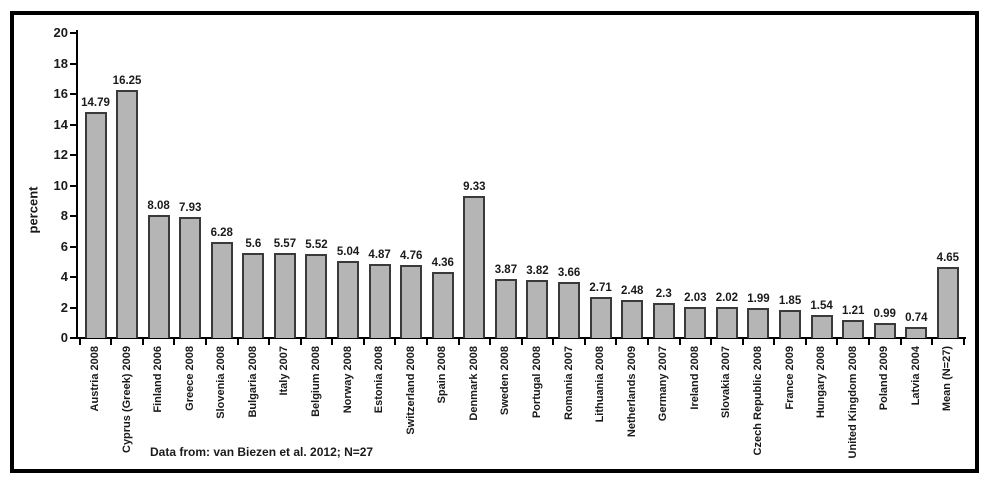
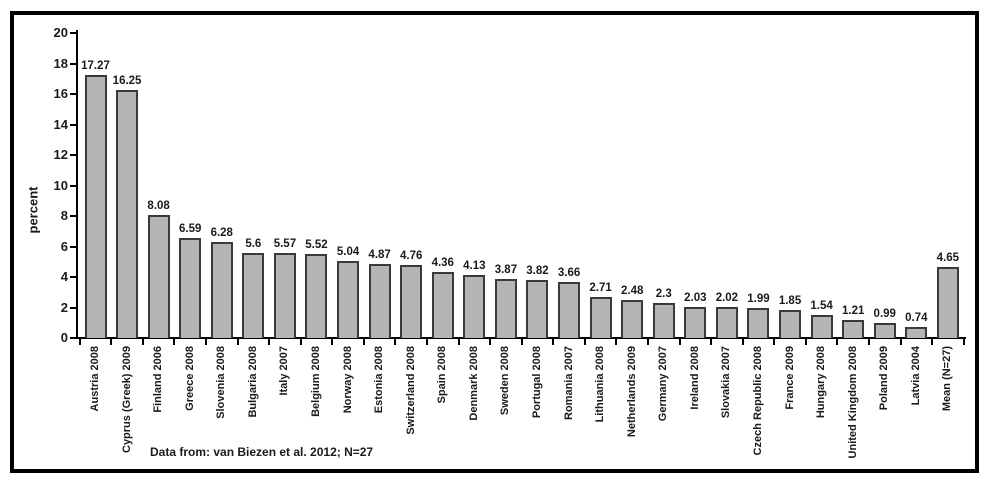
Austria 2008: 14.79 -> 17.27
Greece 2008: 7.93 -> 6.59
Denmark 2008: 9.33 -> 4.13
